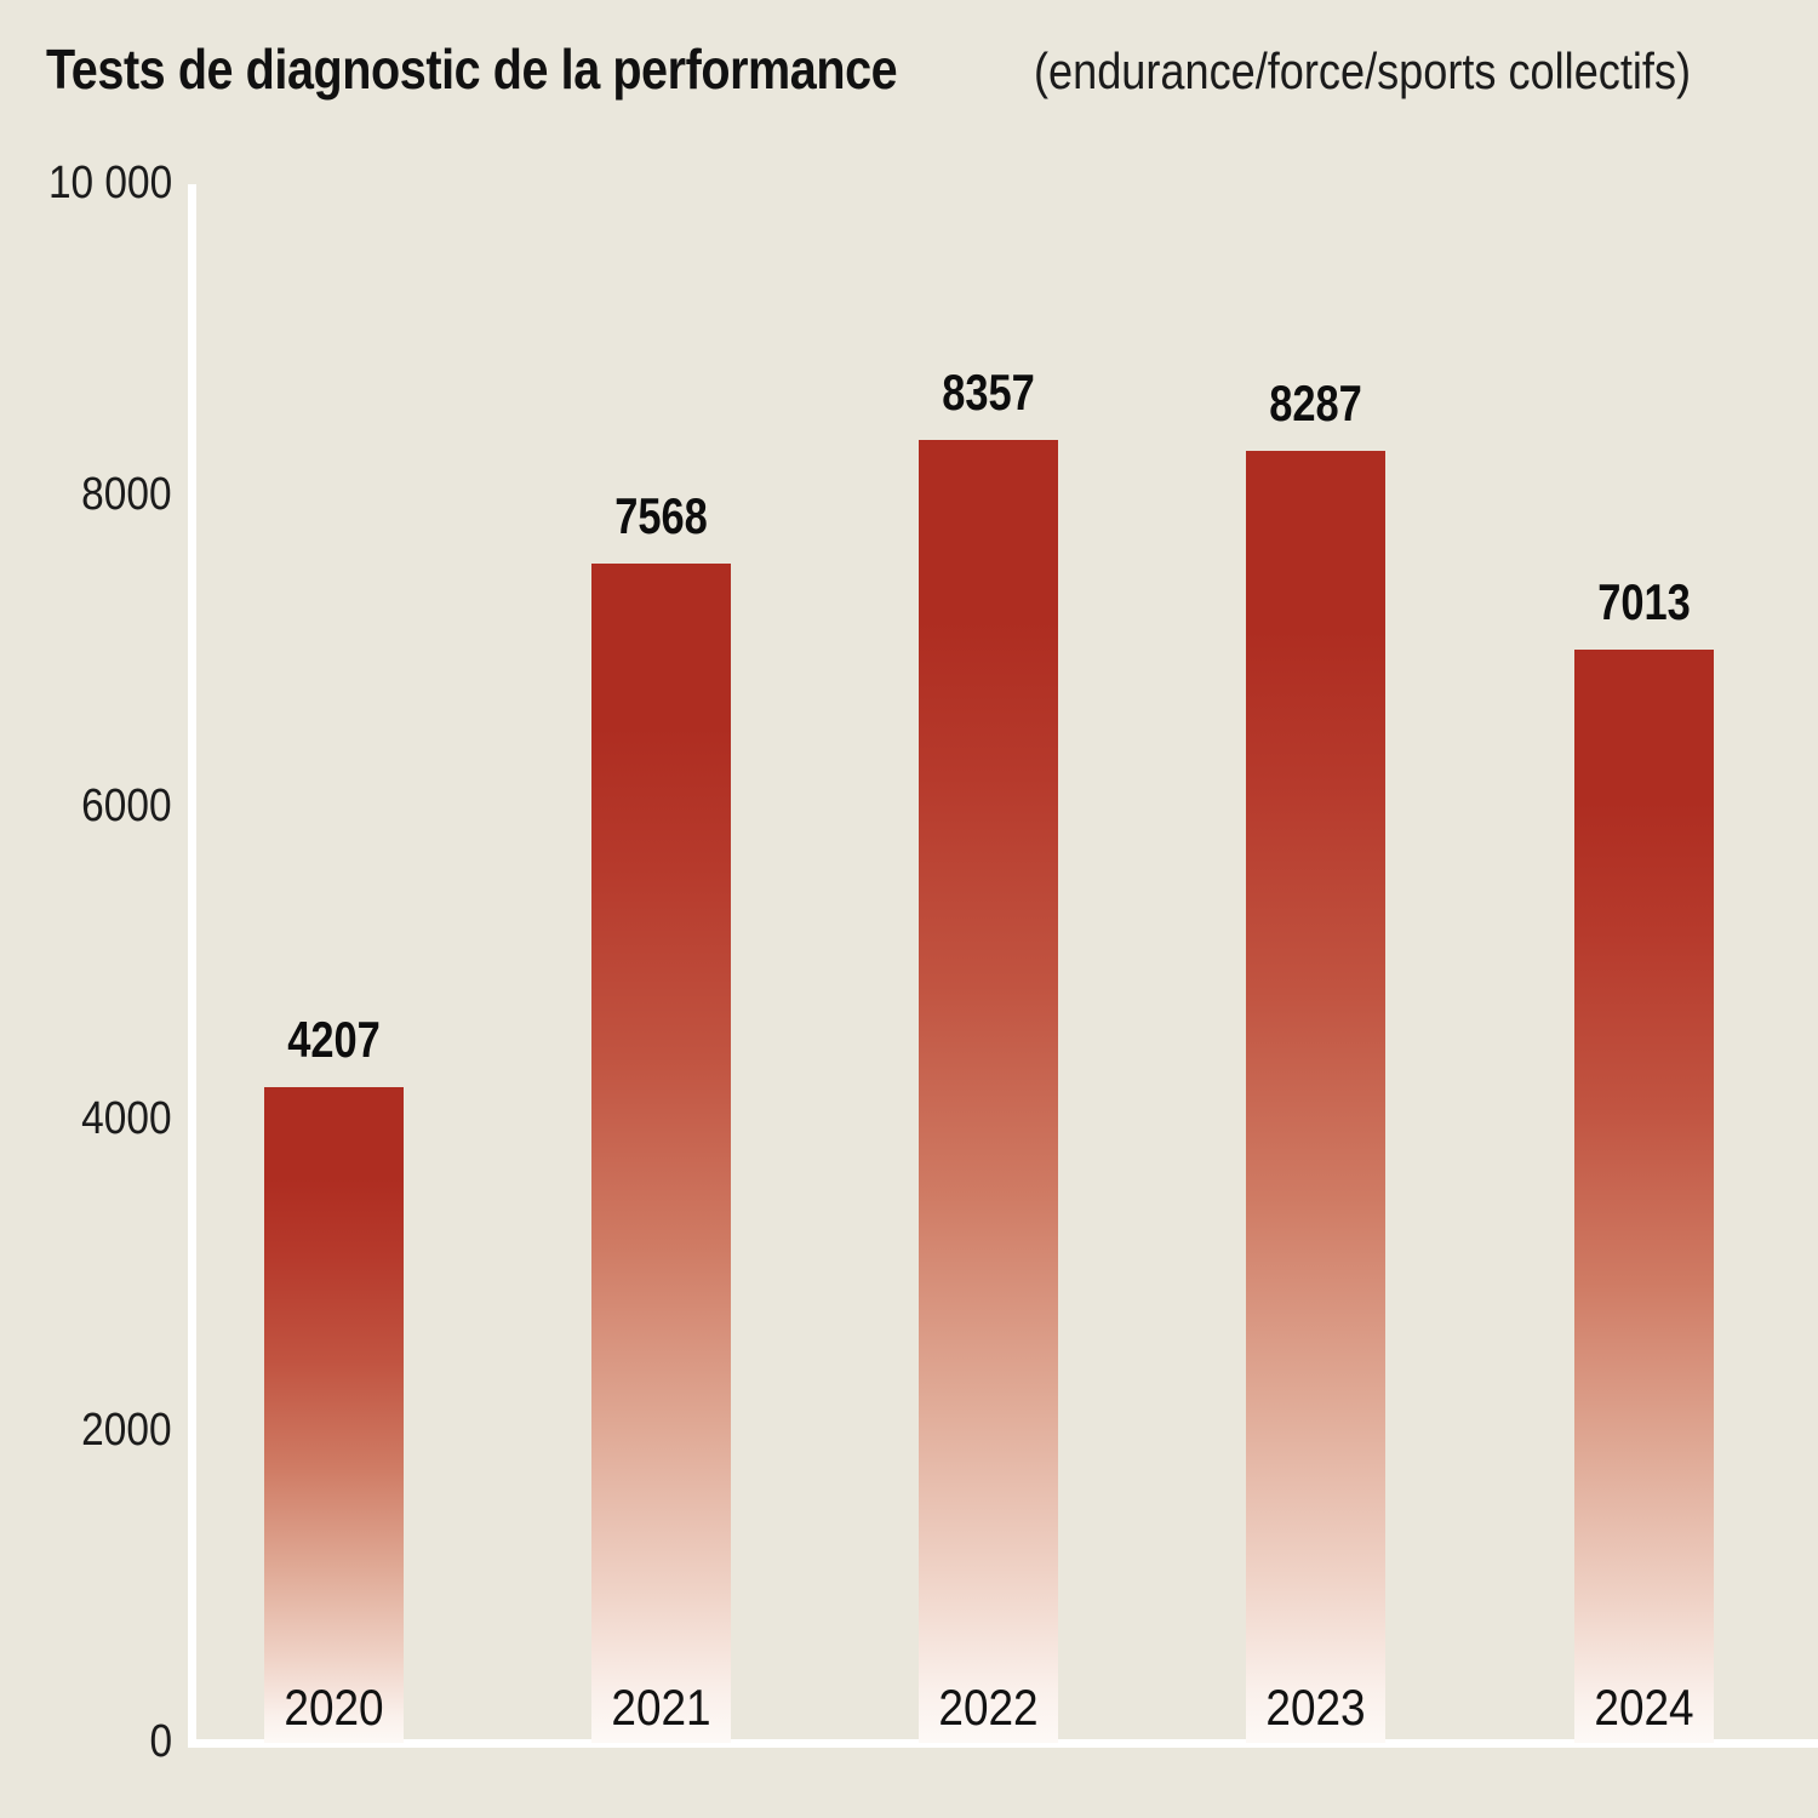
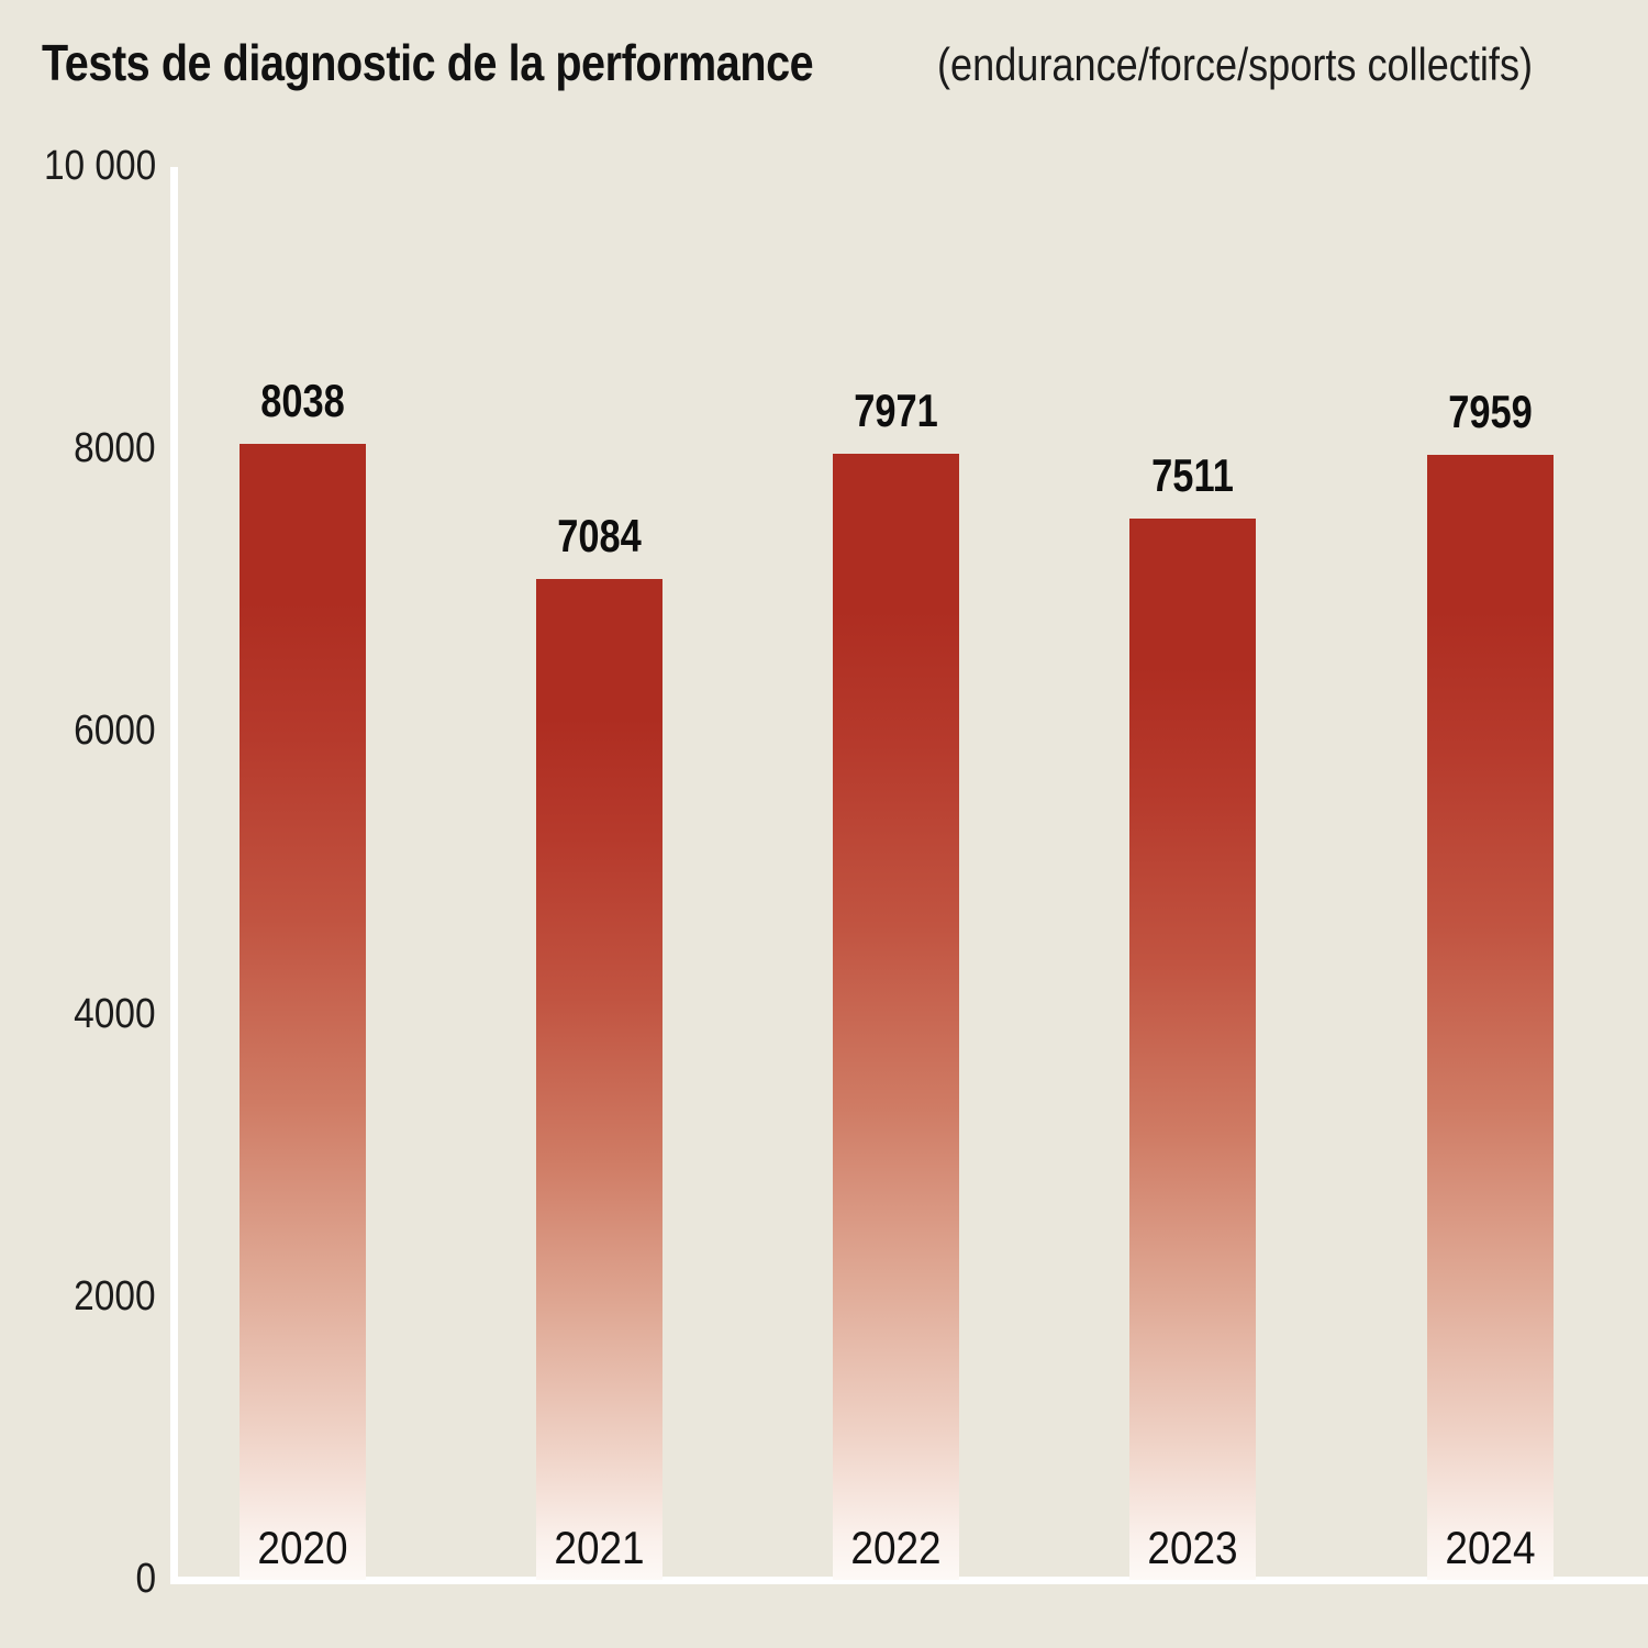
2020: 4207 -> 8038
2021: 7568 -> 7084
2022: 8357 -> 7971
2023: 8287 -> 7511
2024: 7013 -> 7959
